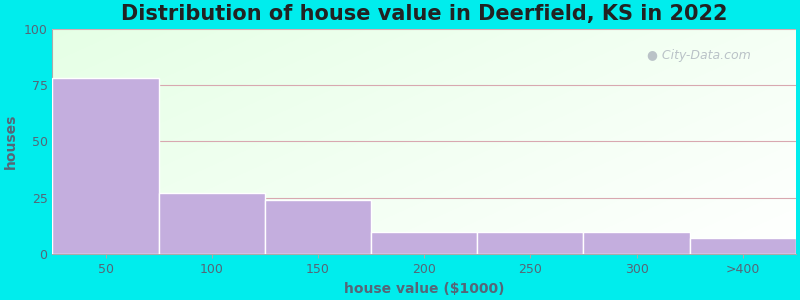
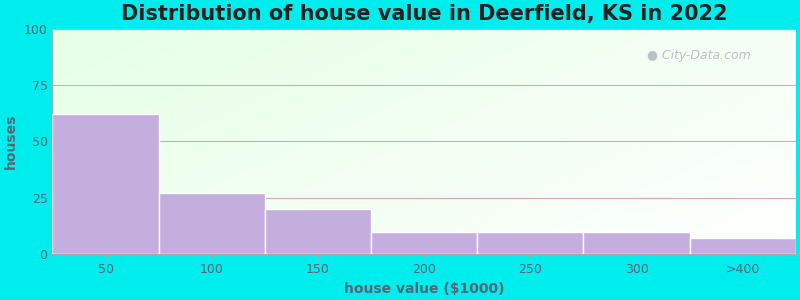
50: 78 -> 62
150: 24 -> 20
